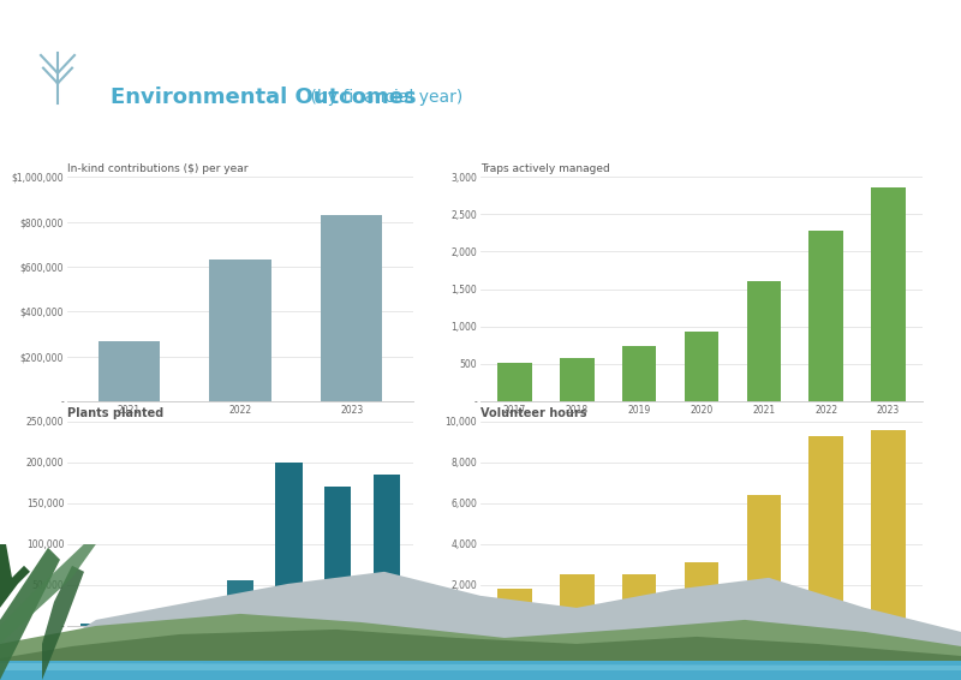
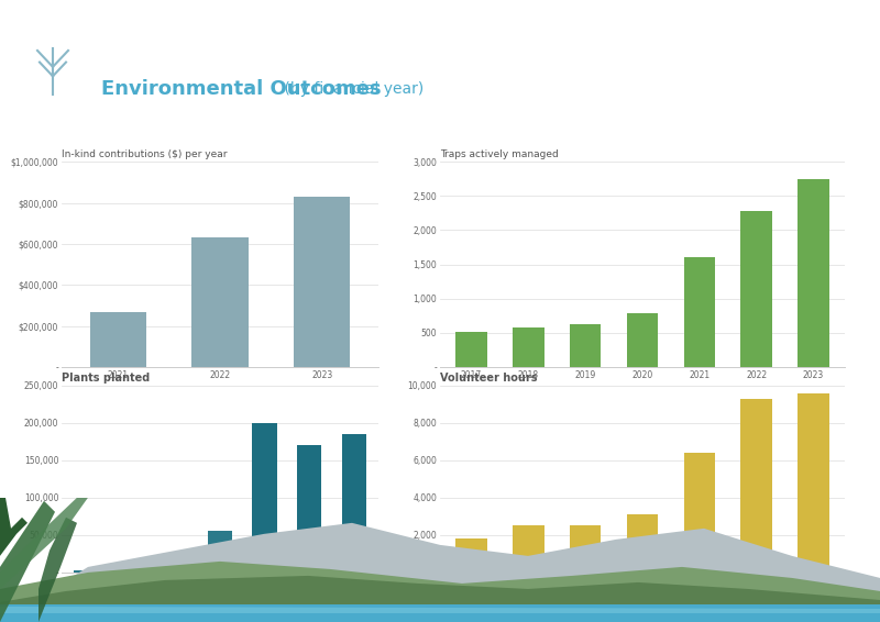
Traps actively managed/2019: 730 -> 620
Traps actively managed/2020: 930 -> 780
Traps actively managed/2023: 2,850 -> 2,740
